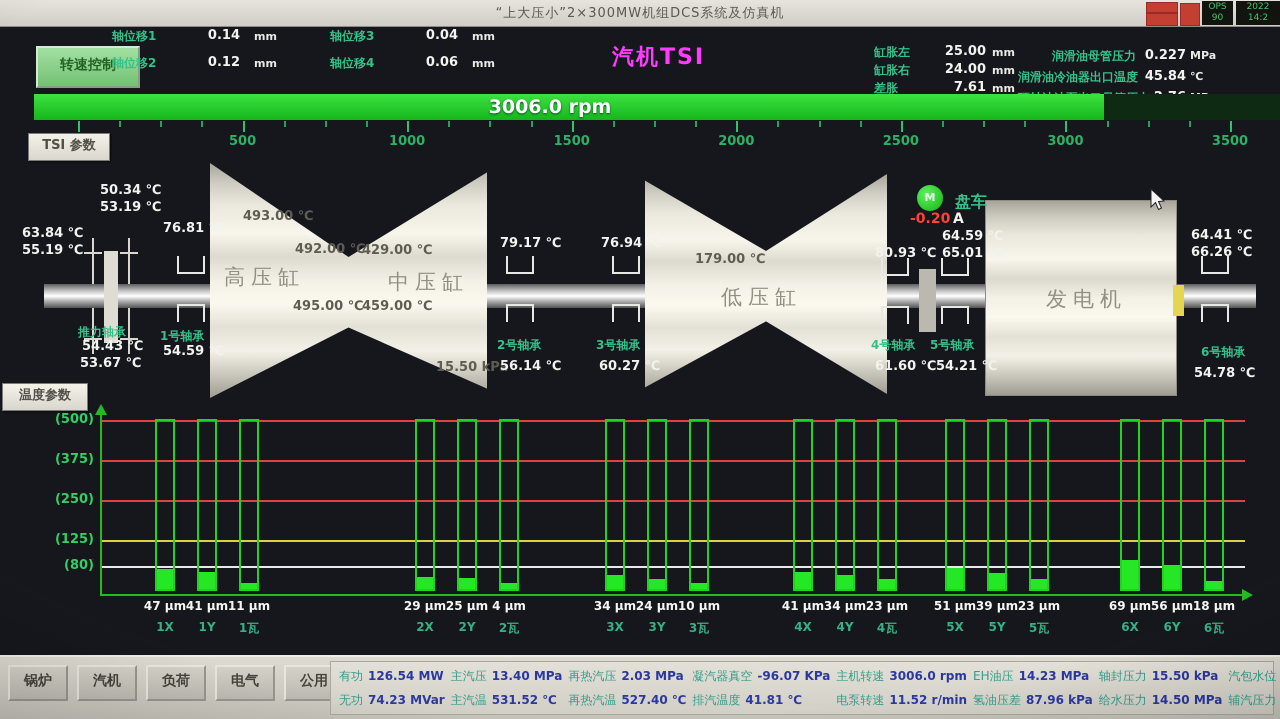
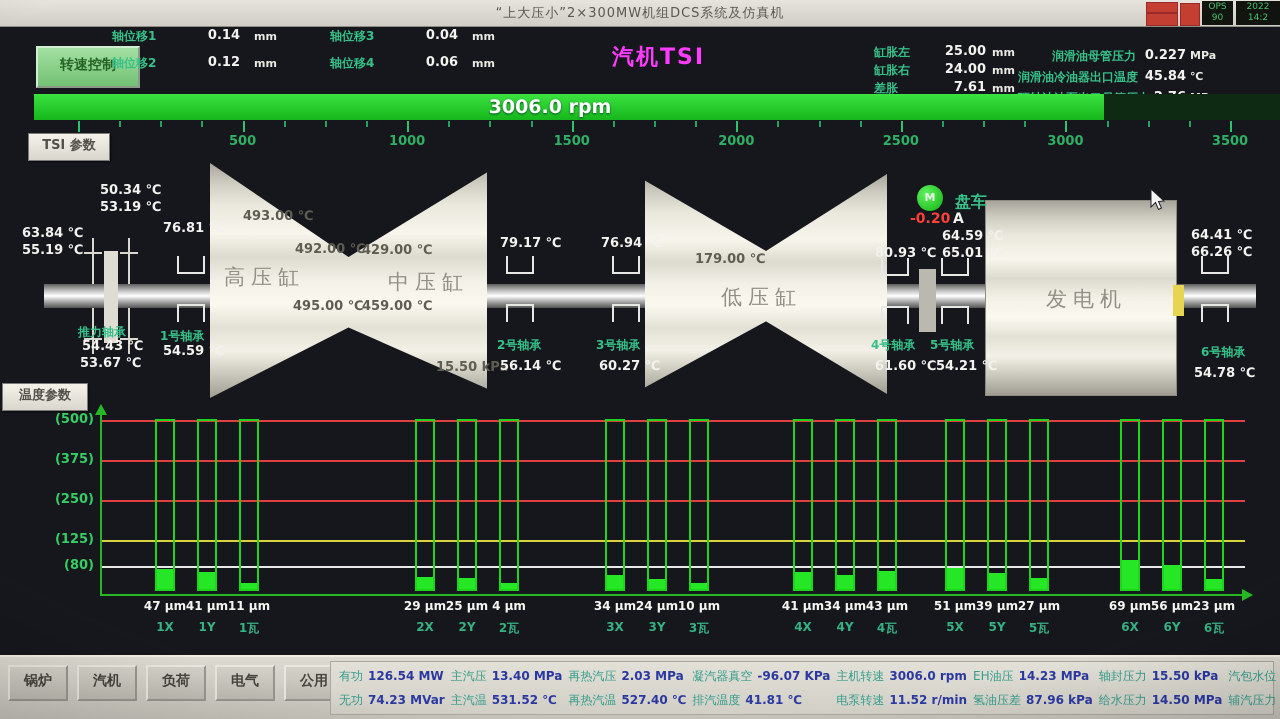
4瓦: 23 -> 43
5瓦: 23 -> 27
6瓦: 18 -> 23
